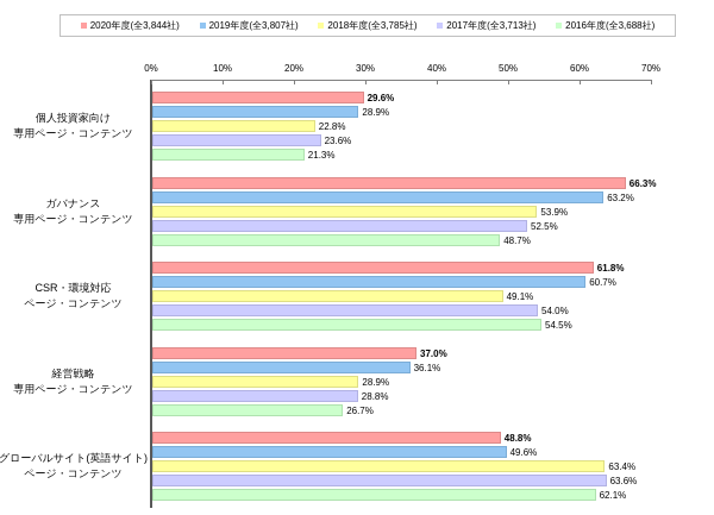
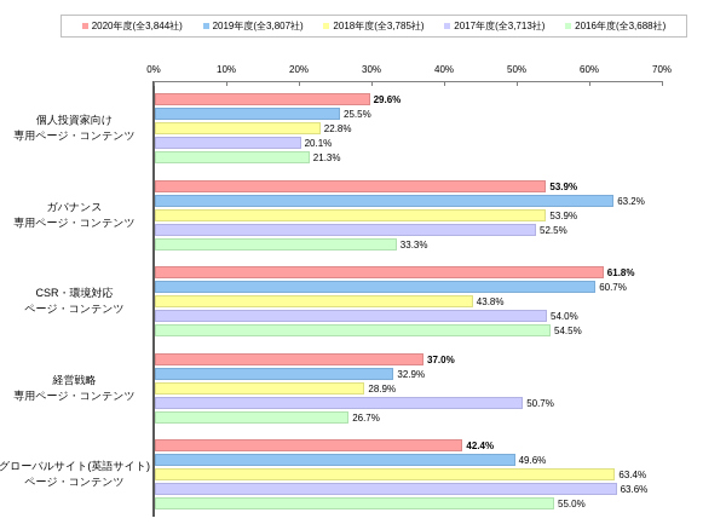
2019年度(全3,807社)/個人投資家向け 専用ページ・コンテンツ: 28.9% -> 25.5%
2017年度(全3,713社)/個人投資家向け 専用ページ・コンテンツ: 23.6% -> 20.1%
2020年度(全3,844社)/ガバナンス 専用ページ・コンテンツ: 66.3% -> 53.9%
2016年度(全3,688社)/ガバナンス 専用ページ・コンテンツ: 48.7% -> 33.3%
2018年度(全3,785社)/CSR・環境対応 ページ・コンテンツ: 49.1% -> 43.8%
2019年度(全3,807社)/経営戦略 専用ページ・コンテンツ: 36.1% -> 32.9%
2017年度(全3,713社)/経営戦略 専用ページ・コンテンツ: 28.8% -> 50.7%
2020年度(全3,844社)/グローバルサイト(英語サイト) ページ・コンテンツ: 48.8% -> 42.4%
2016年度(全3,688社)/グローバルサイト(英語サイト) ページ・コンテンツ: 62.1% -> 55.0%
